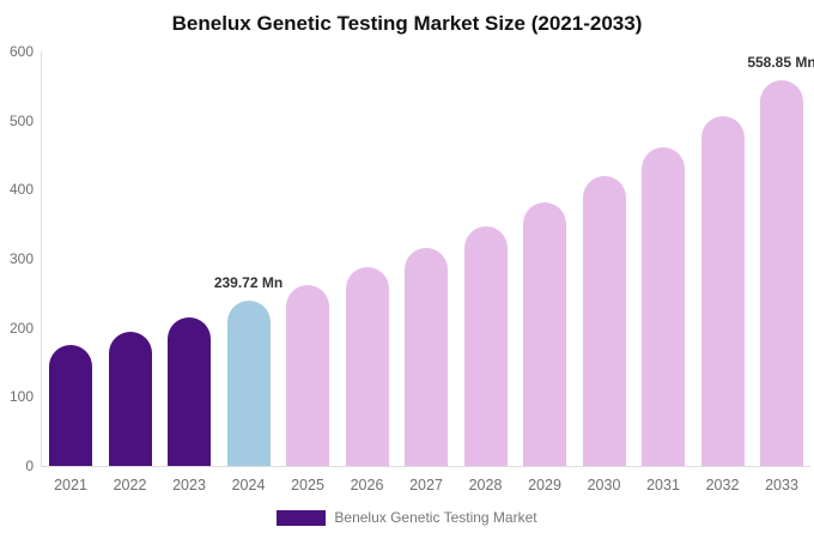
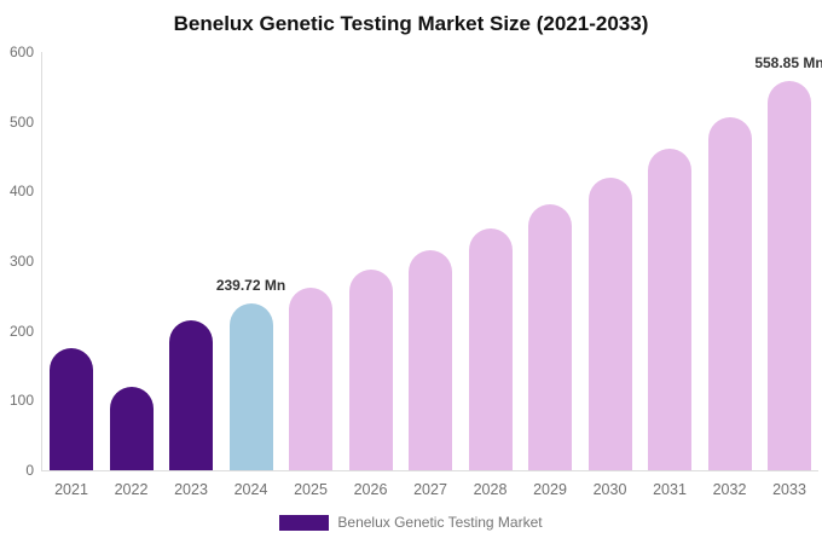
2022: 190 -> 120
